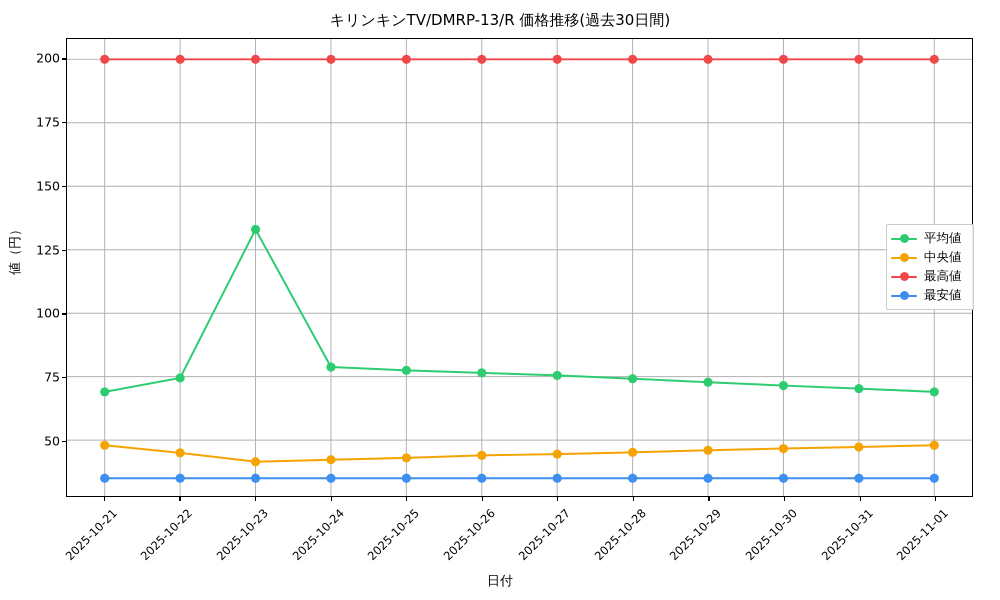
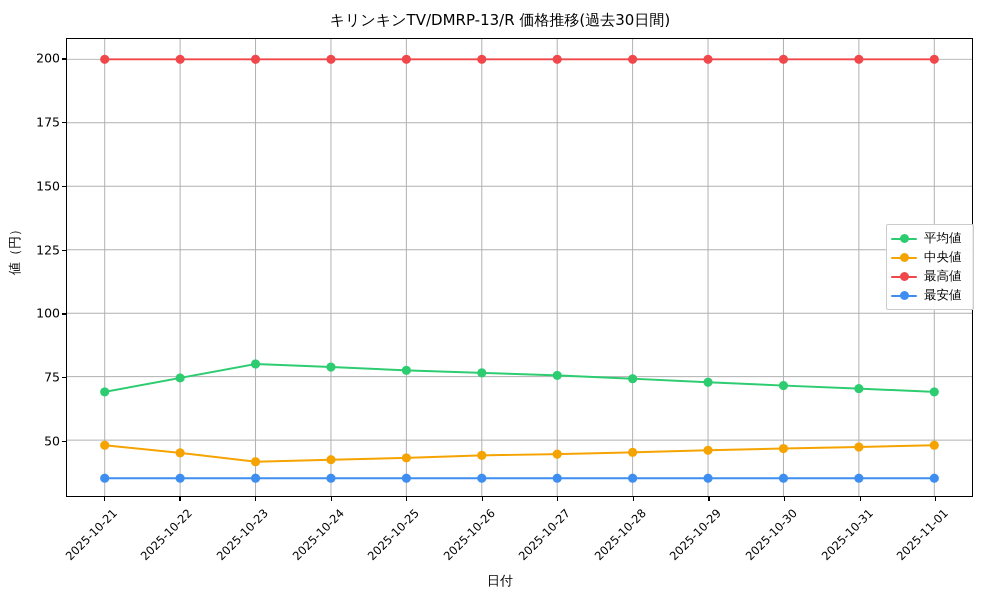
平均値/2025-10-23: 133 -> 80
